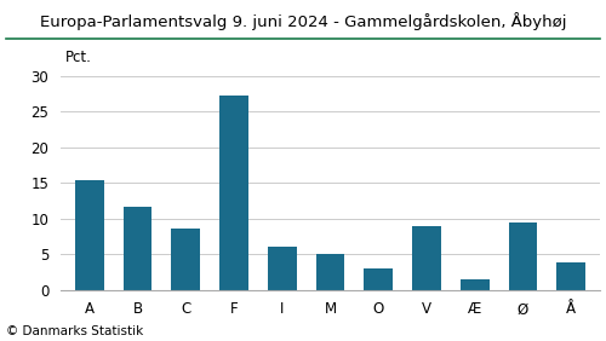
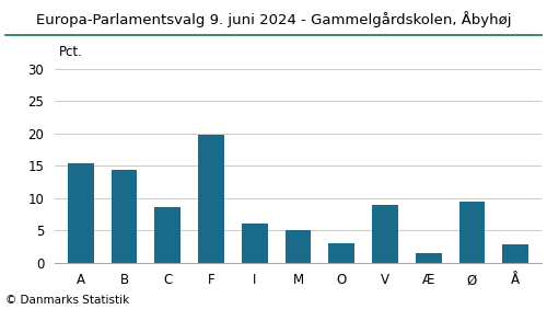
B: 11.6 -> 14.4
F: 27.2 -> 19.8
Å: 3.9 -> 2.8
